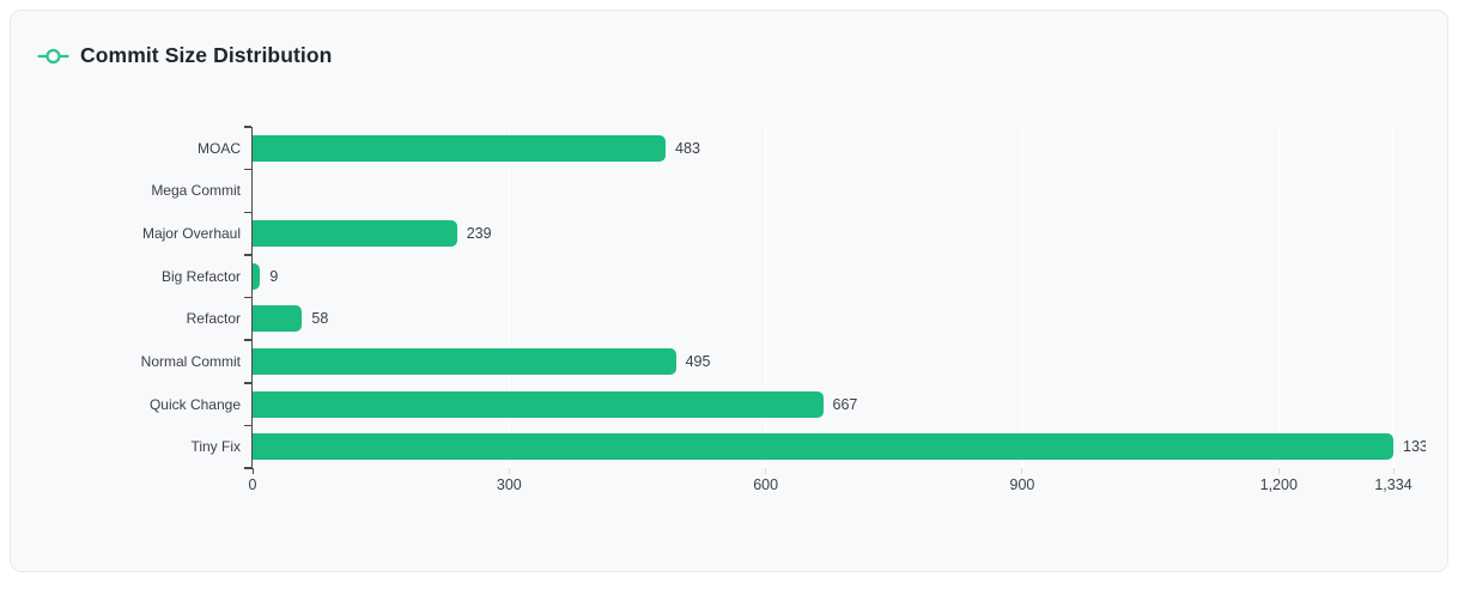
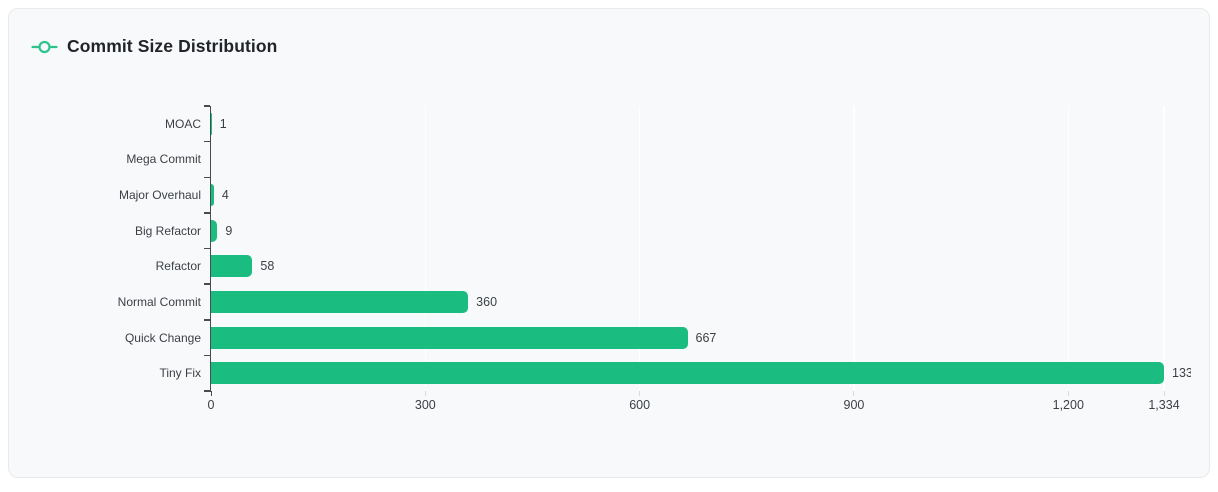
MOAC: 483 -> 1
Major Overhaul: 239 -> 4
Normal Commit: 495 -> 360
